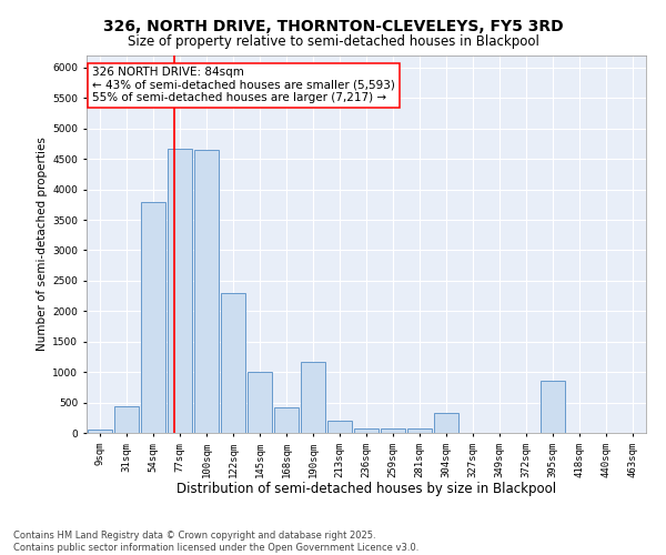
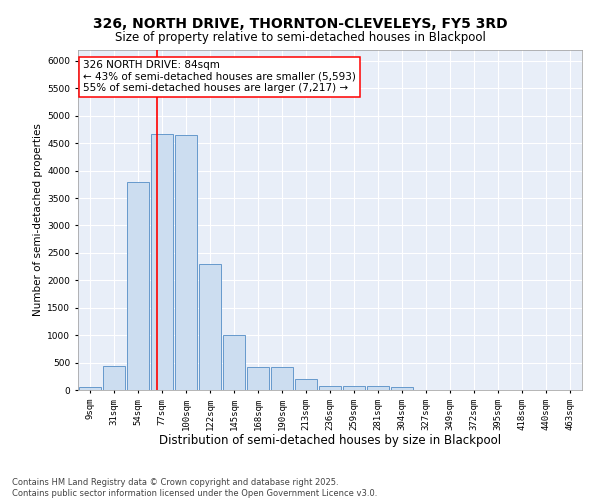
190sqm: 1160 -> 420
304sqm: 320 -> 50
395sqm: 860 -> 0
